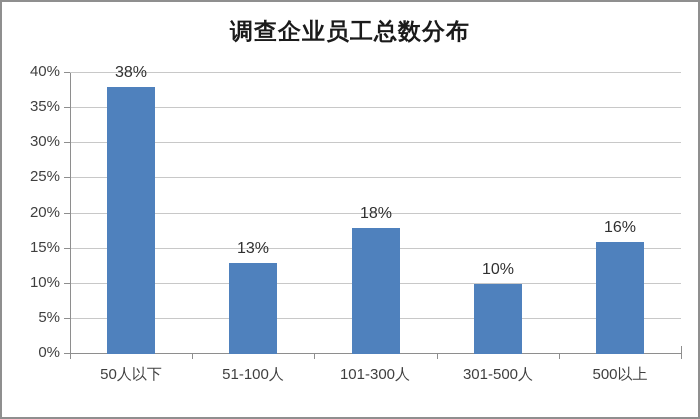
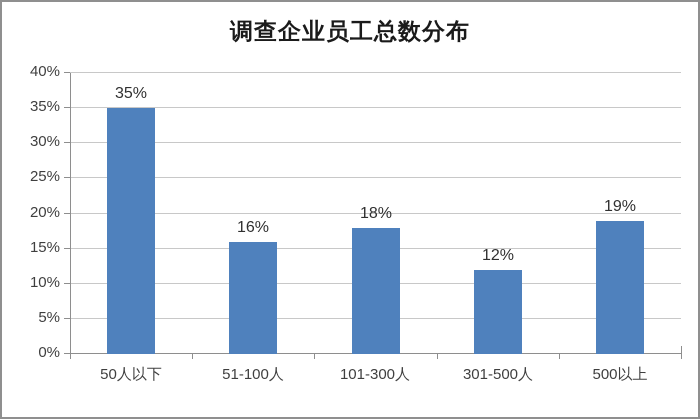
50人以下: 38% -> 35%
51-100人: 13% -> 16%
301-500人: 10% -> 12%
500以上: 16% -> 19%
